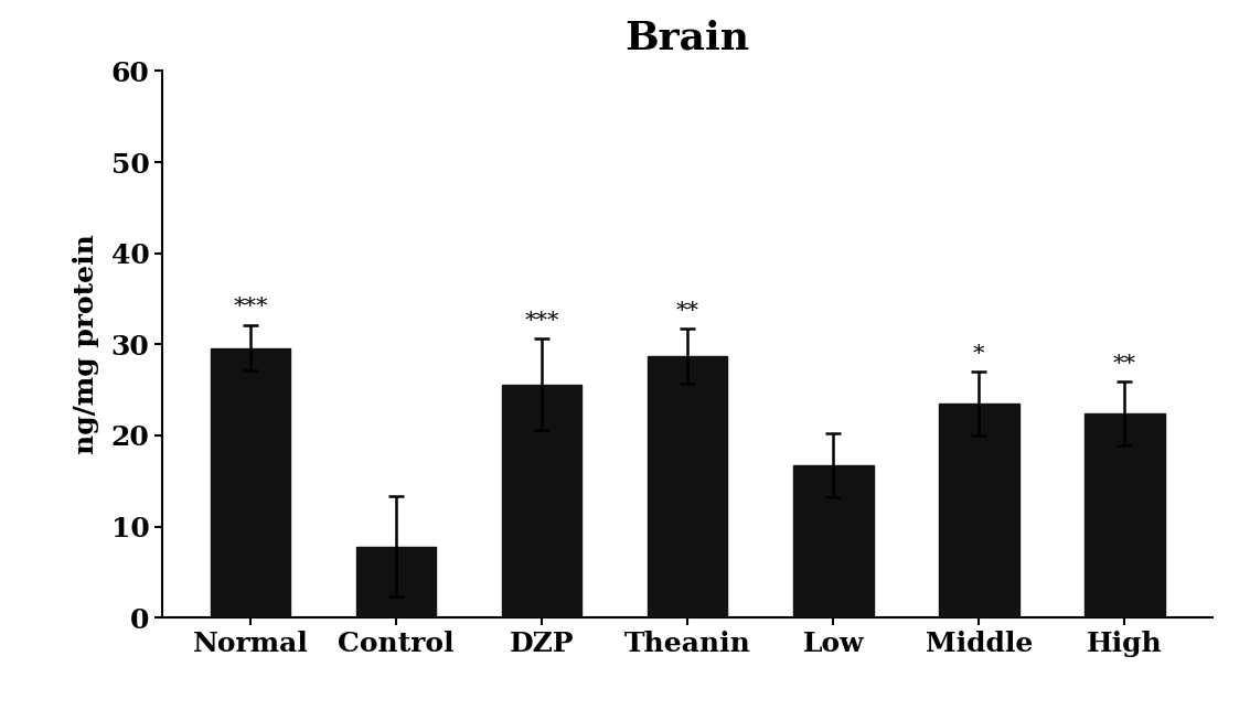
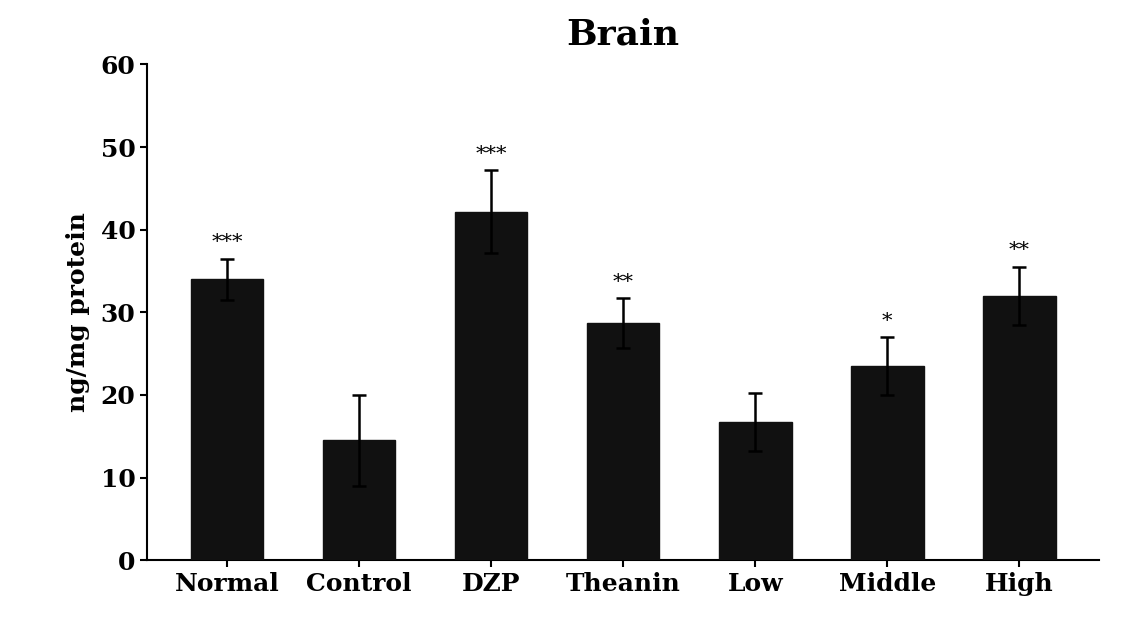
Normal: 29.6 -> 34.0
Control: 7.8 -> 14.5
DZP: 25.6 -> 42.2
High: 22.4 -> 32.0
